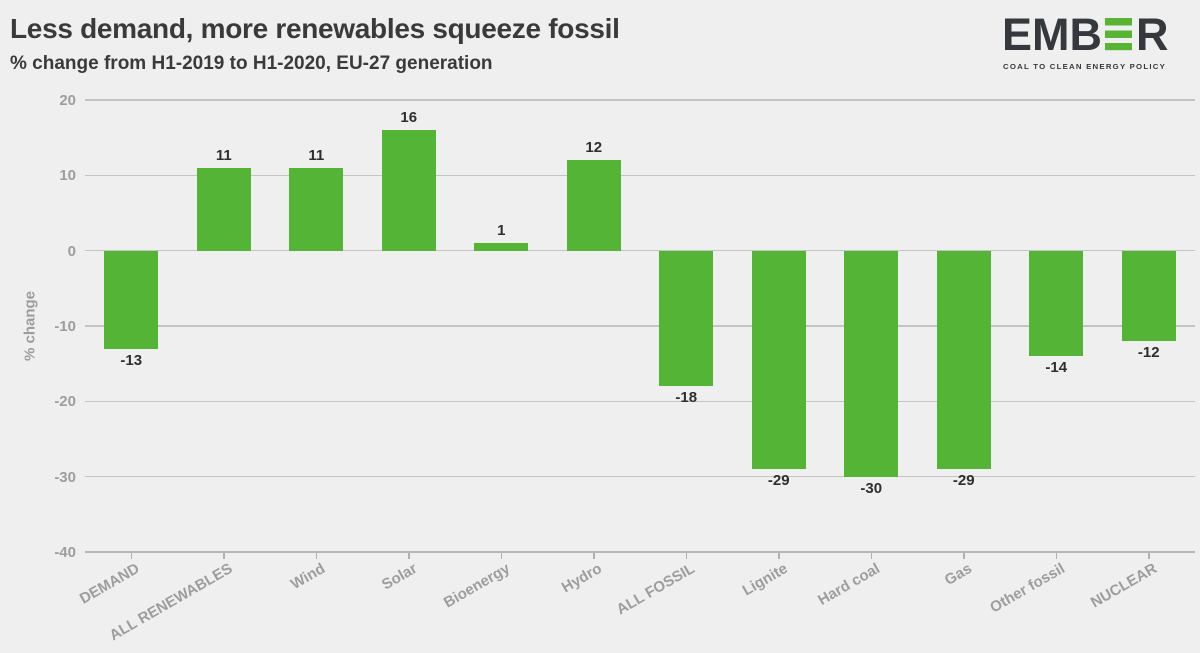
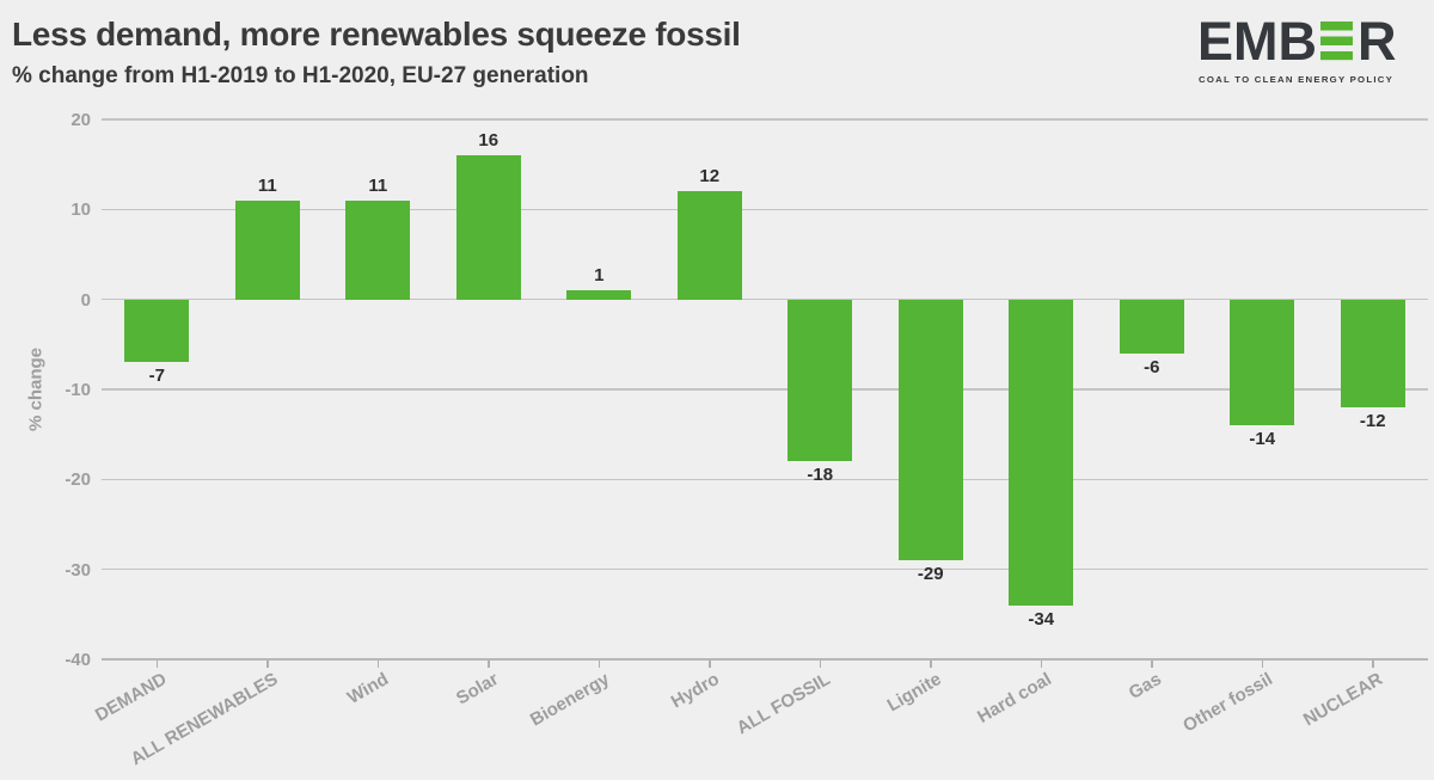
DEMAND: -13 -> -7
Hard coal: -30 -> -34
Gas: -29 -> -6
